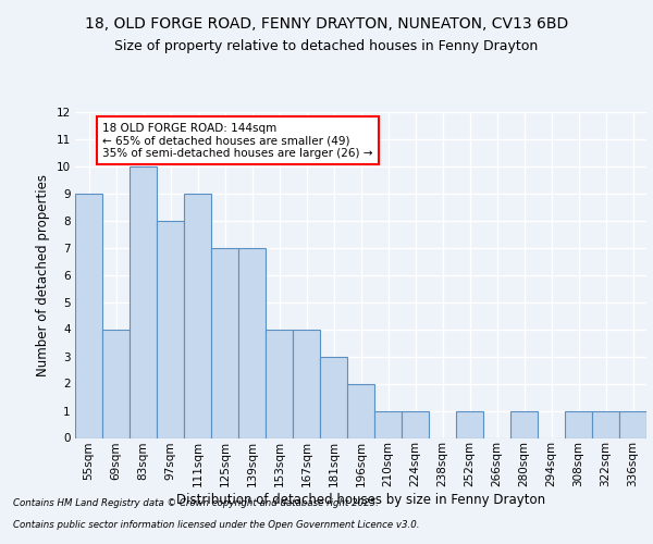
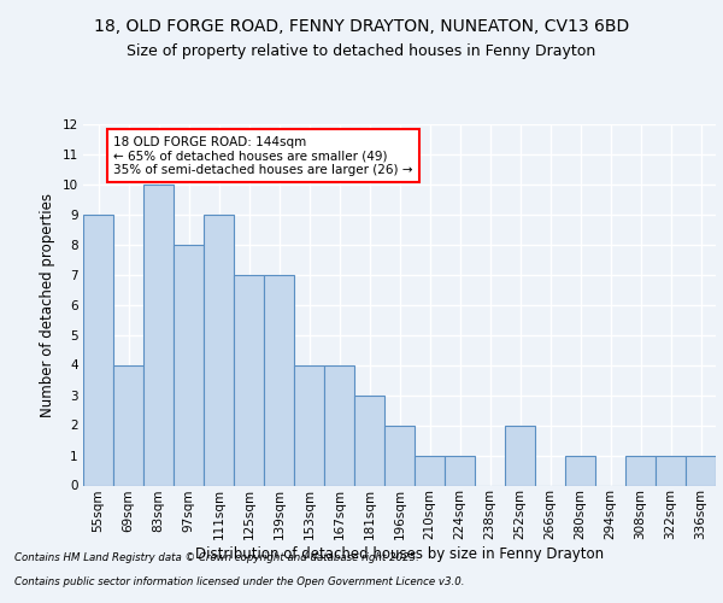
252sqm: 1 -> 2
